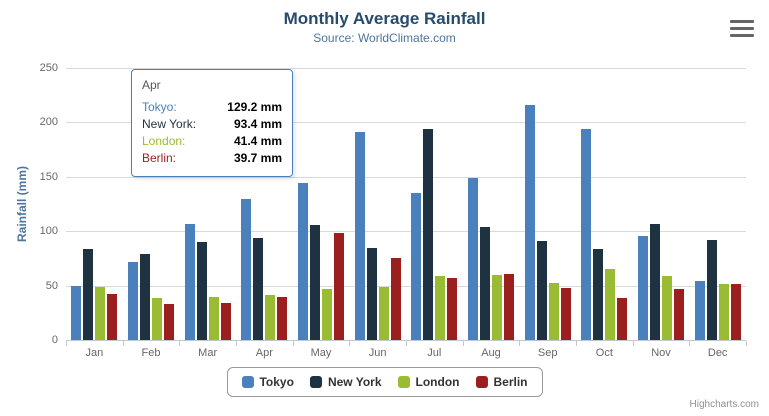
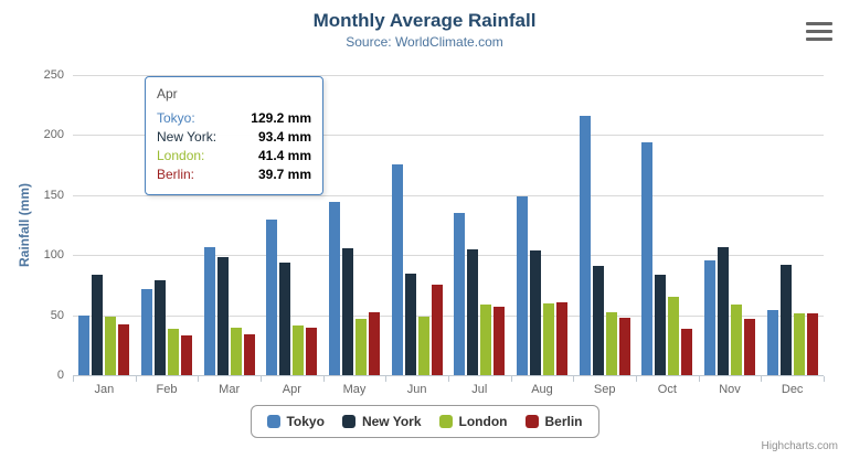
New York/Mar: 90 -> 98
Berlin/May: 98 -> 53
Tokyo/Jun: 191 -> 176
New York/Jul: 194 -> 105
